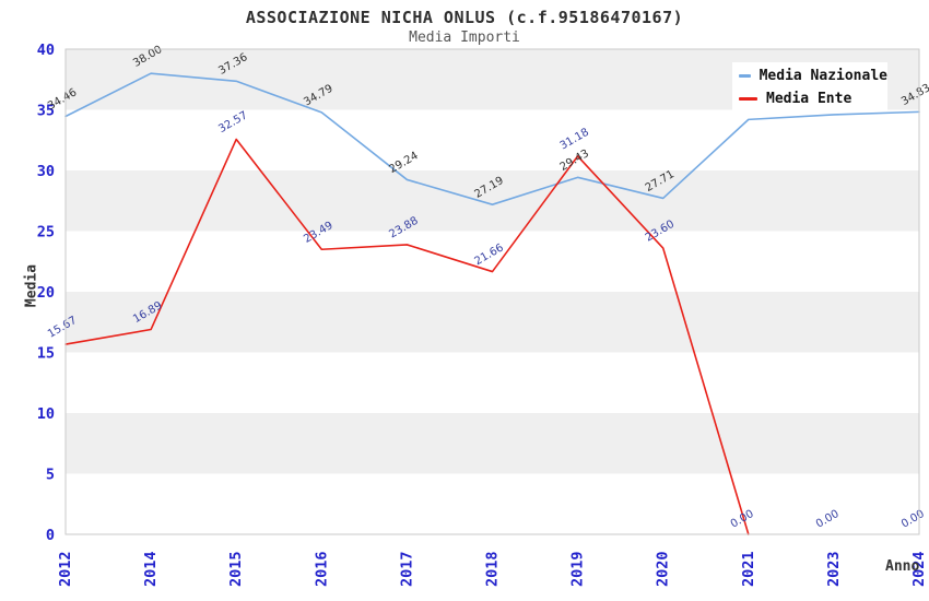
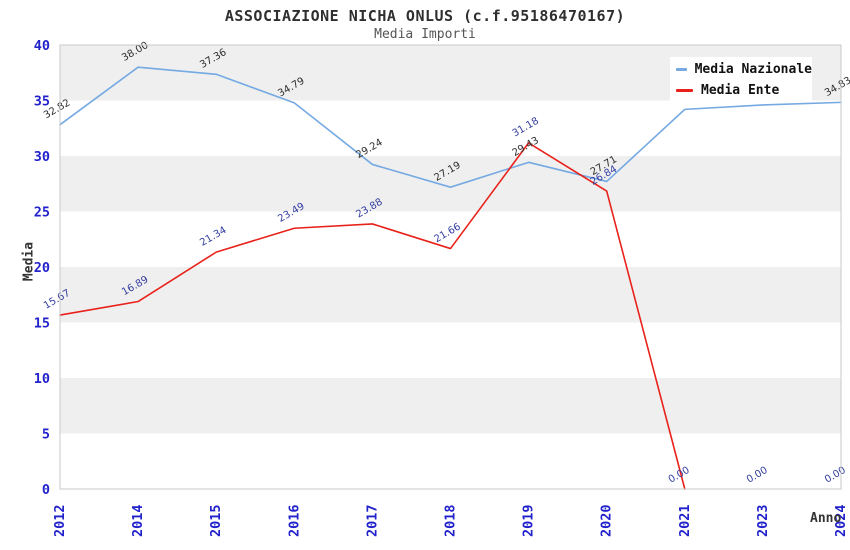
Media Nazionale/2012: 34.46 -> 32.82
Media Ente/2015: 32.57 -> 21.34
Media Ente/2020: 23.60 -> 26.84
